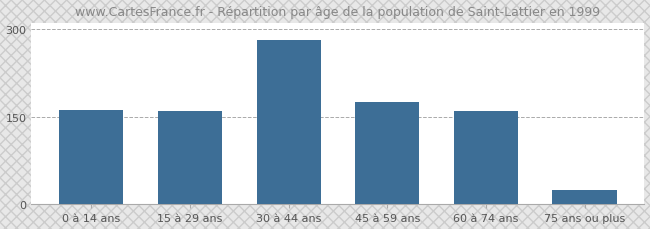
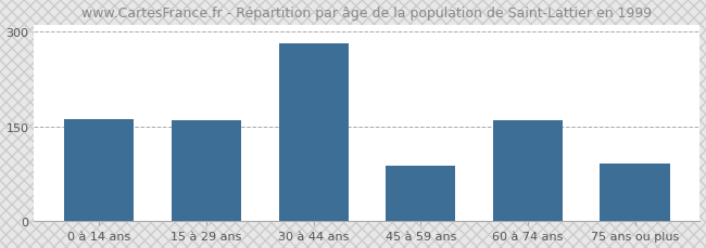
45 à 59 ans: 175 -> 88
75 ans ou plus: 25 -> 92
